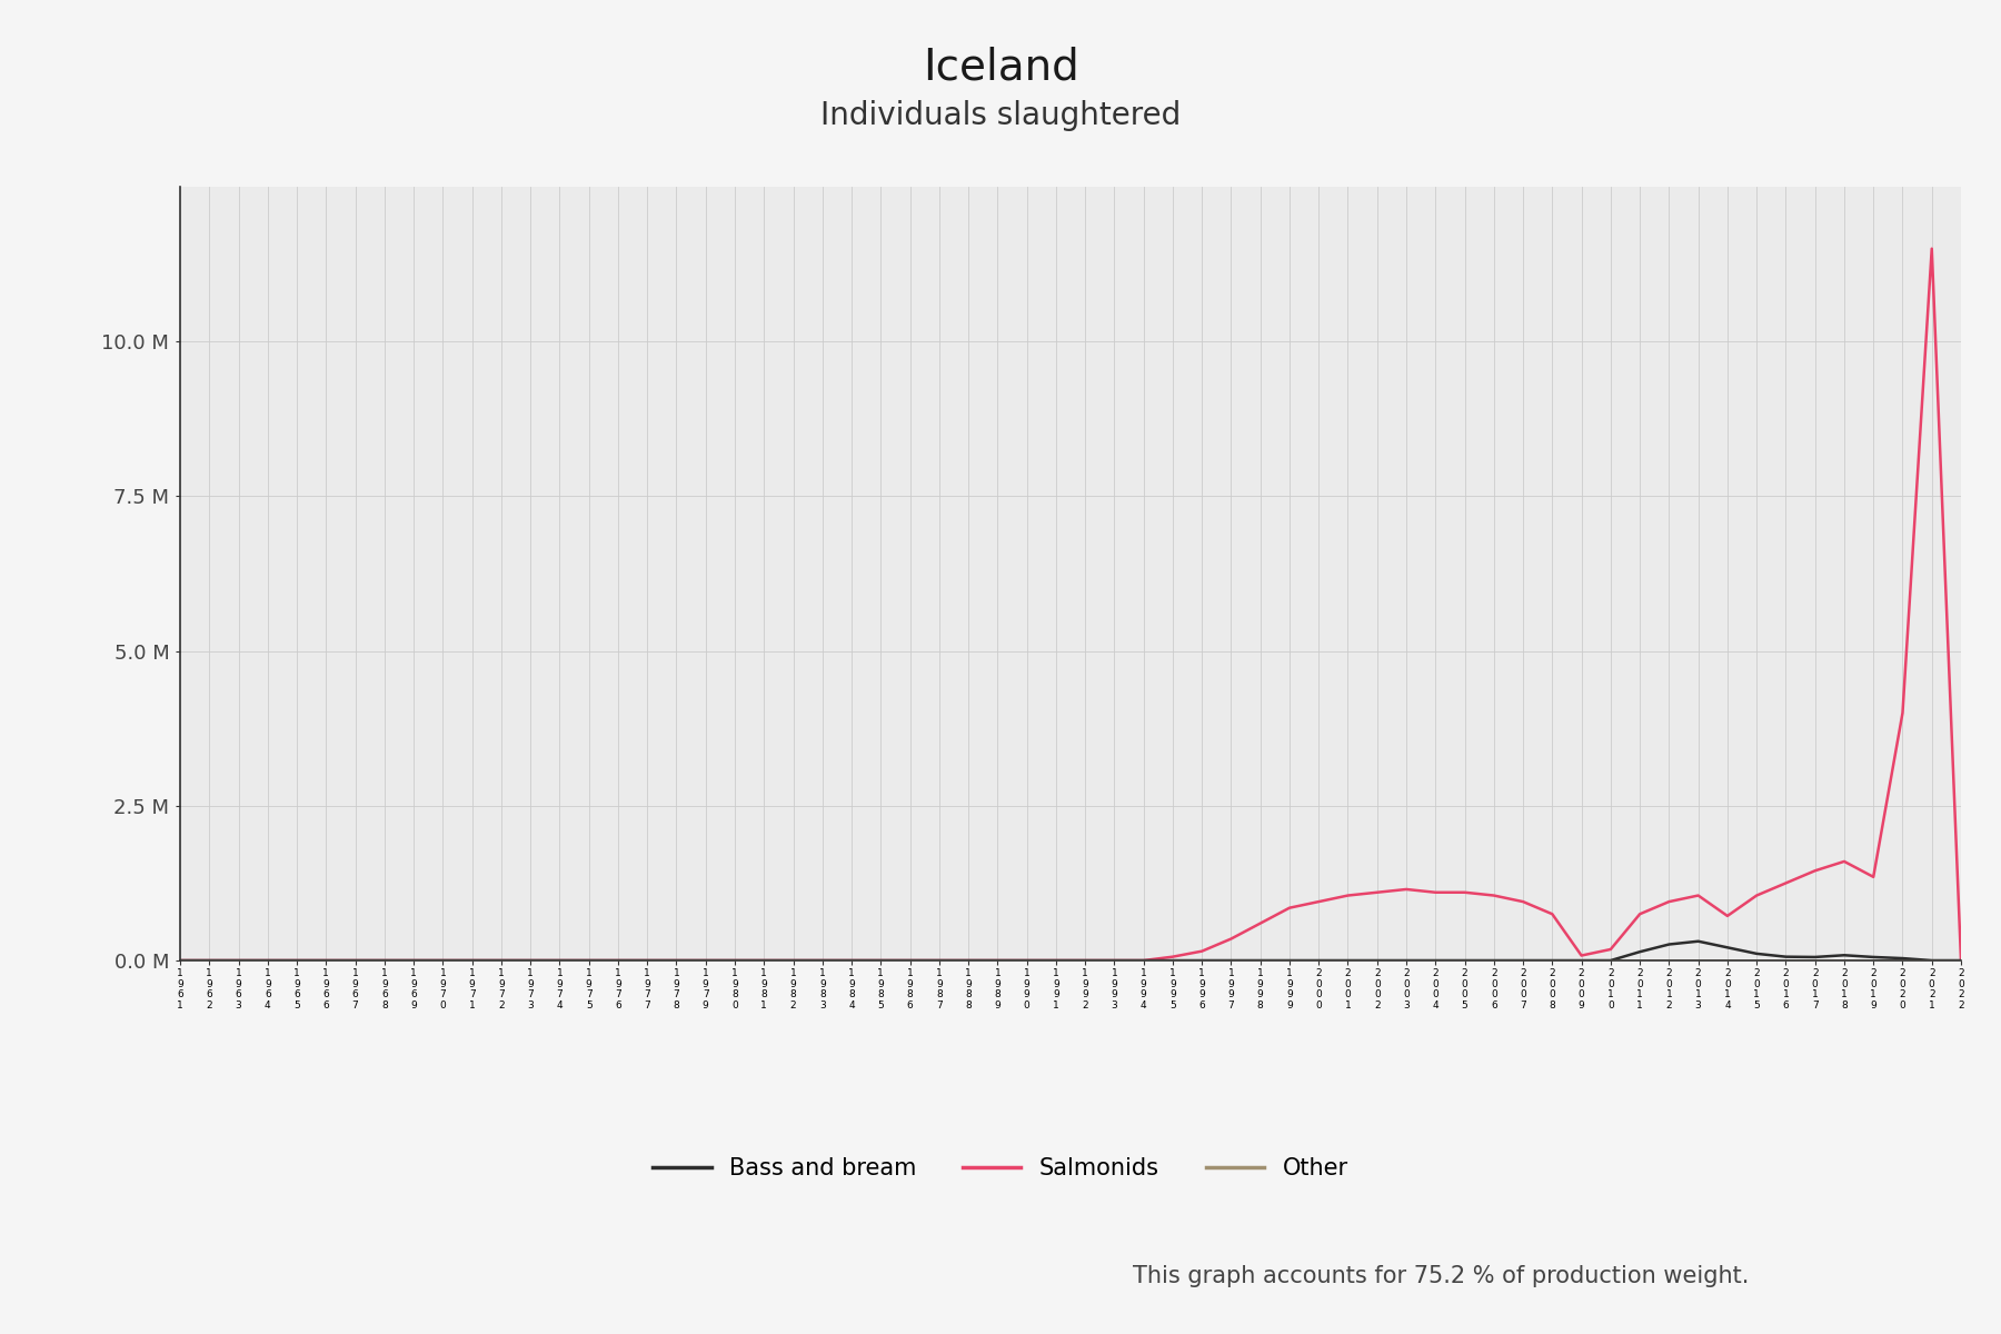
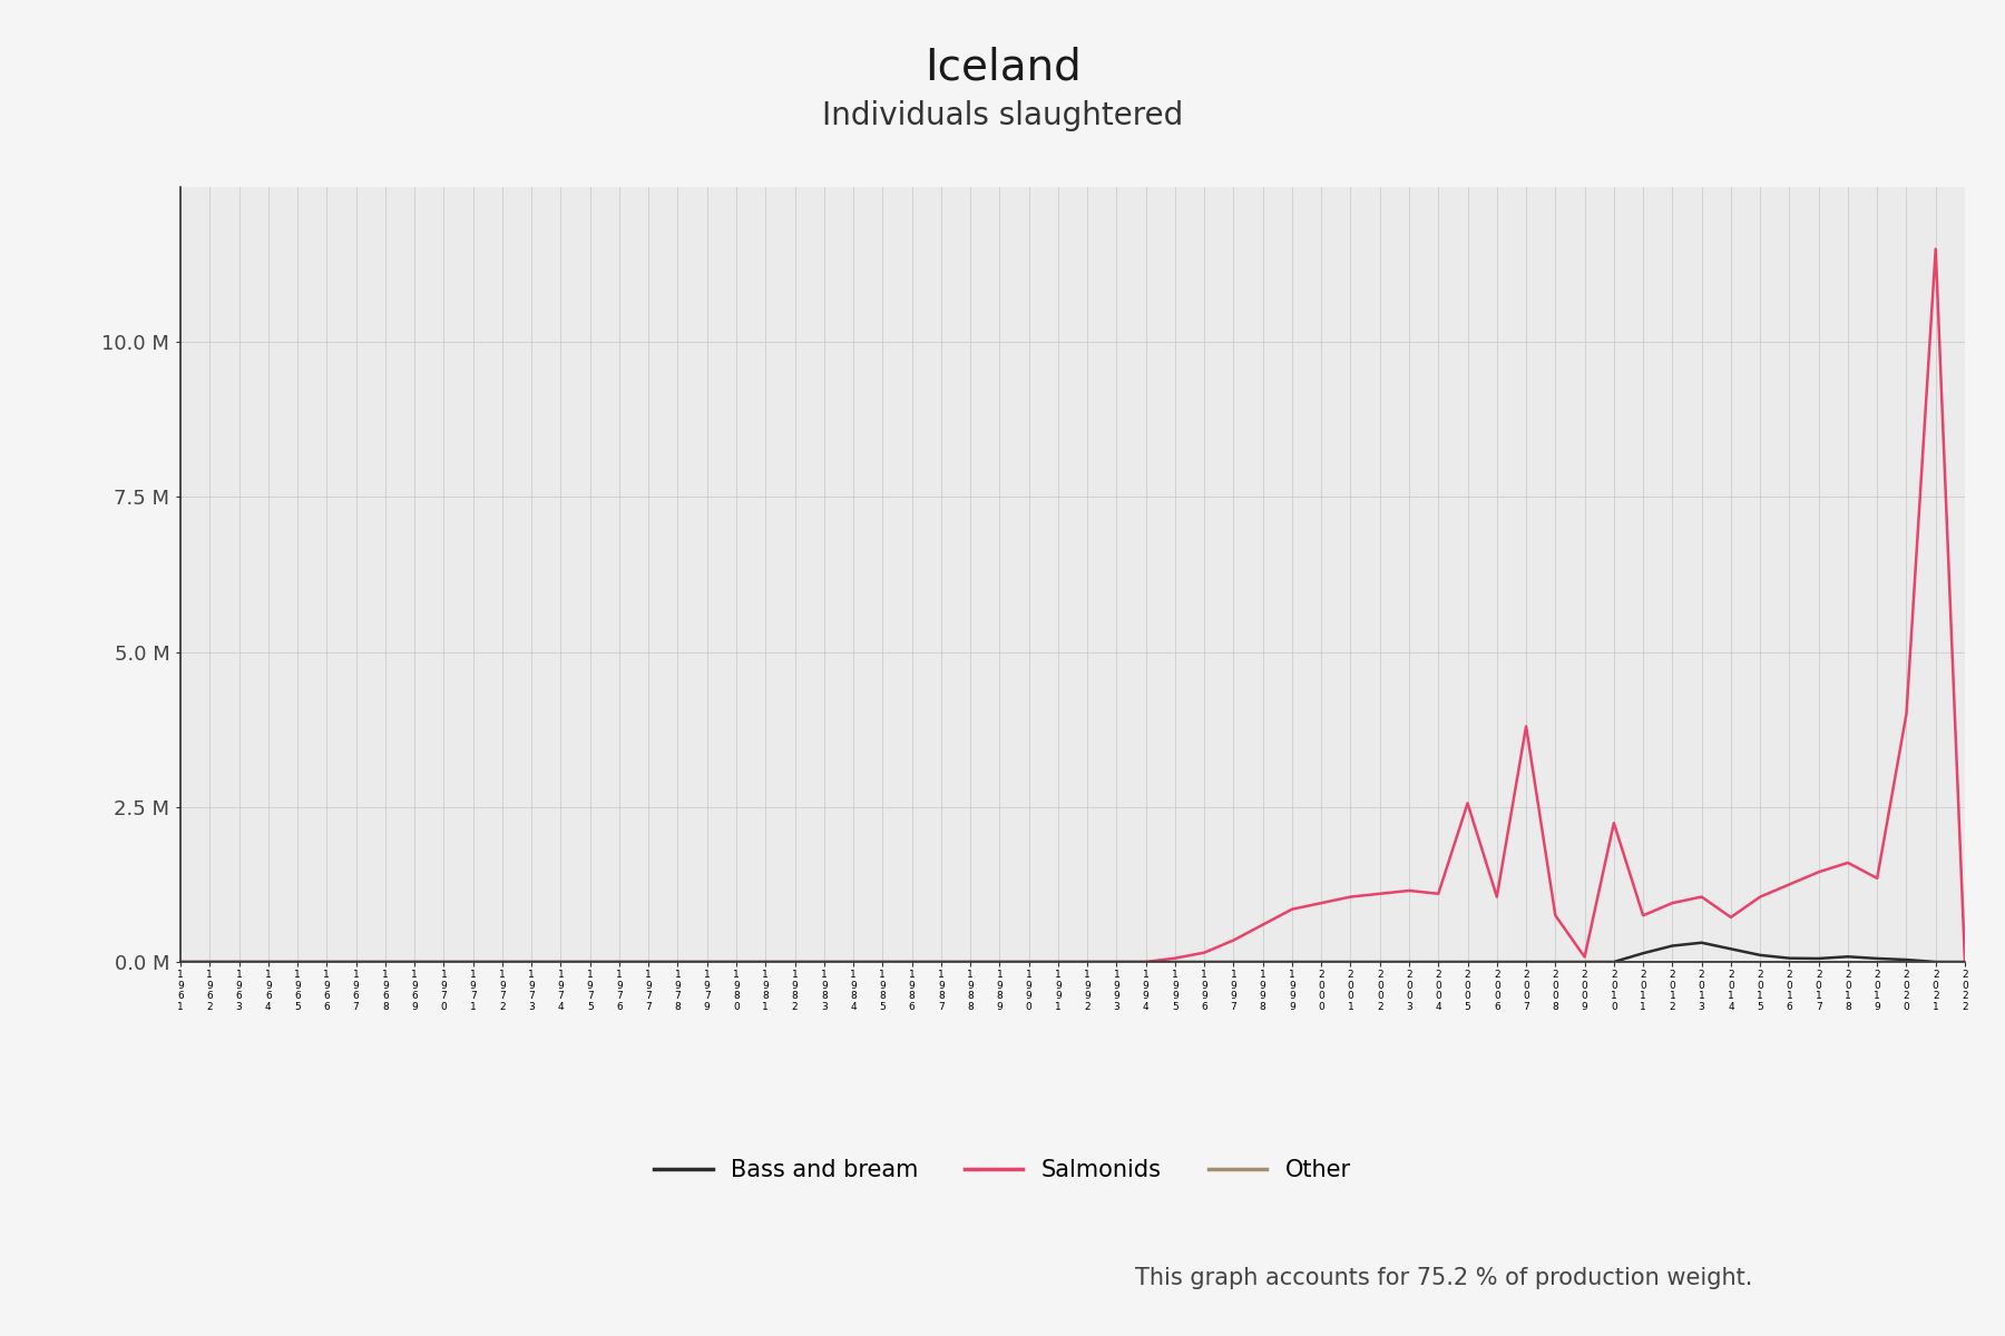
Salmonids/2 0 0 5: 1.10 M -> 2.56 M
Salmonids/2 0 0 7: 0.95 M -> 3.80 M
Salmonids/2 0 1 0: 0.18 M -> 2.24 M
